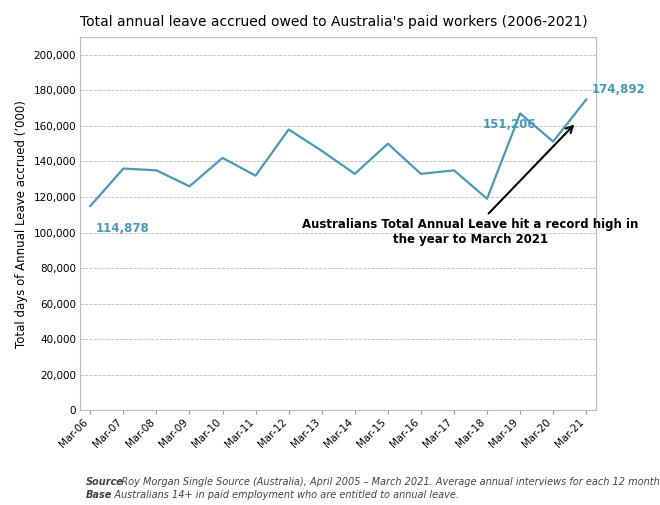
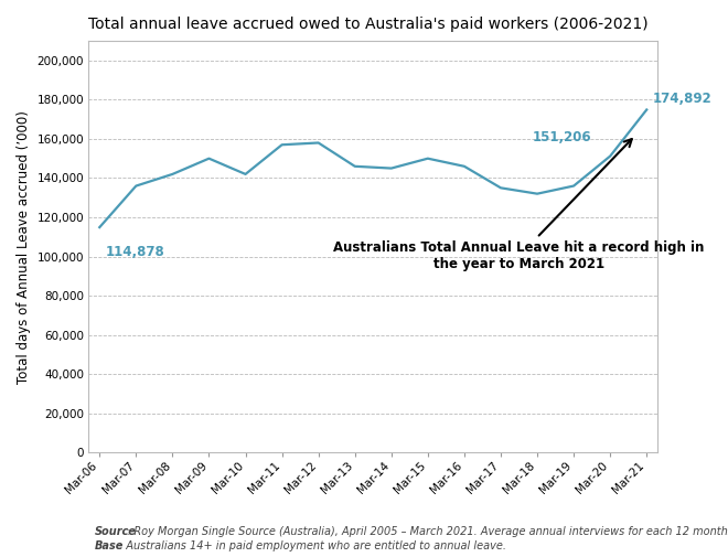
Mar-08: 135,000 -> 142,000
Mar-09: 126,000 -> 150,000
Mar-11: 132,000 -> 157,000
Mar-14: 133,000 -> 145,000
Mar-16: 133,000 -> 146,000
Mar-18: 119,000 -> 132,000
Mar-19: 167,000 -> 136,000
